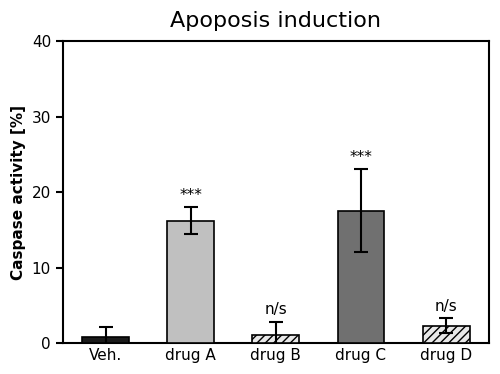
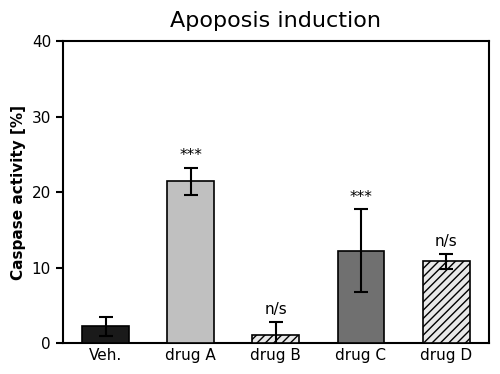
Veh.: 0.8 -> 2.2
drug A: 16.2 -> 21.4
drug C: 17.5 -> 12.2
drug D: 2.3 -> 10.8
